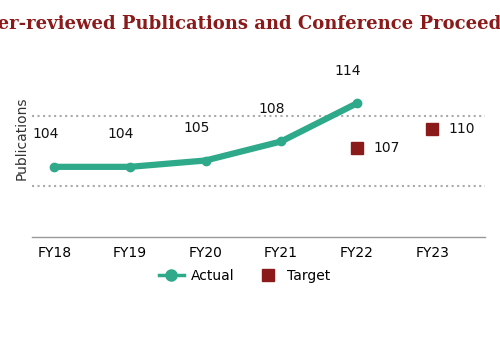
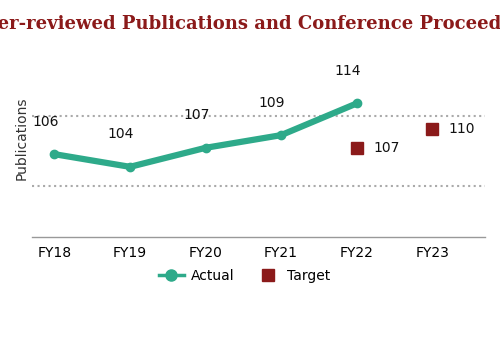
FY18: 104 -> 106
FY20: 105 -> 107
FY21: 108 -> 109
